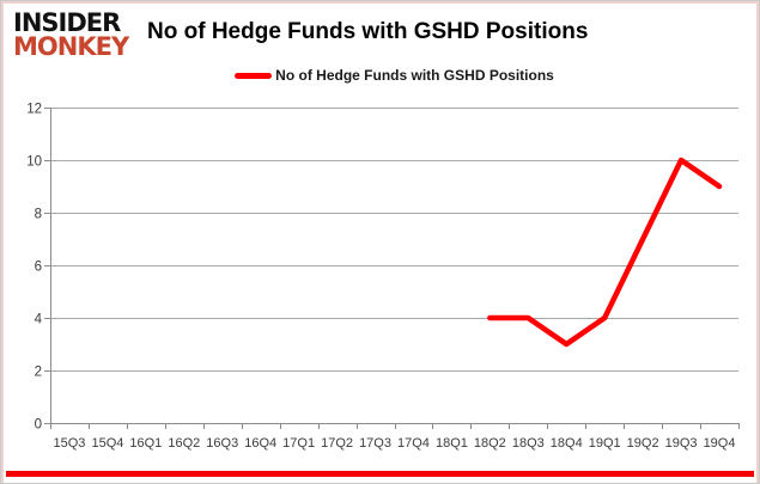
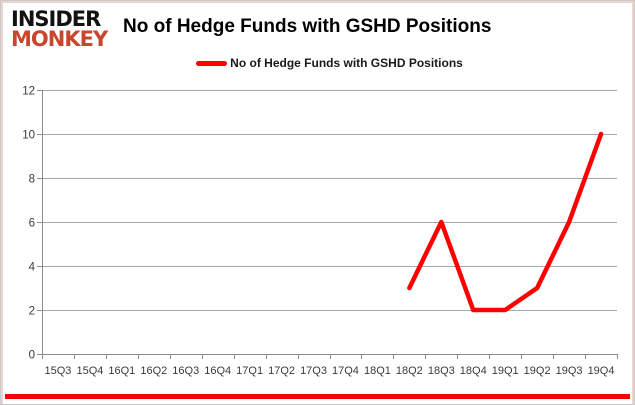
18Q2: 4 -> 3
18Q3: 4 -> 6
18Q4: 3 -> 2
19Q1: 4 -> 2
19Q2: 7 -> 3
19Q3: 10 -> 6
19Q4: 9 -> 10
